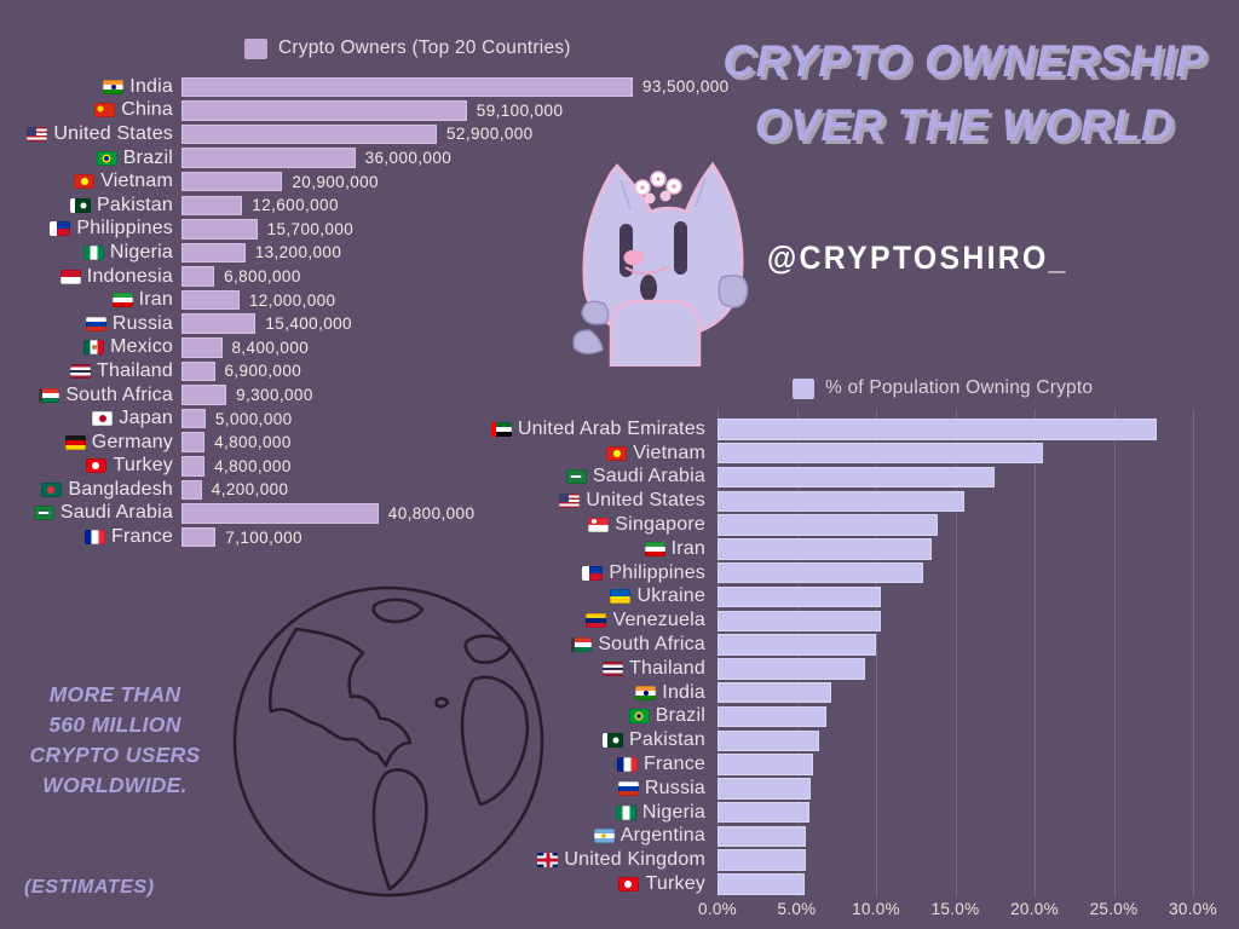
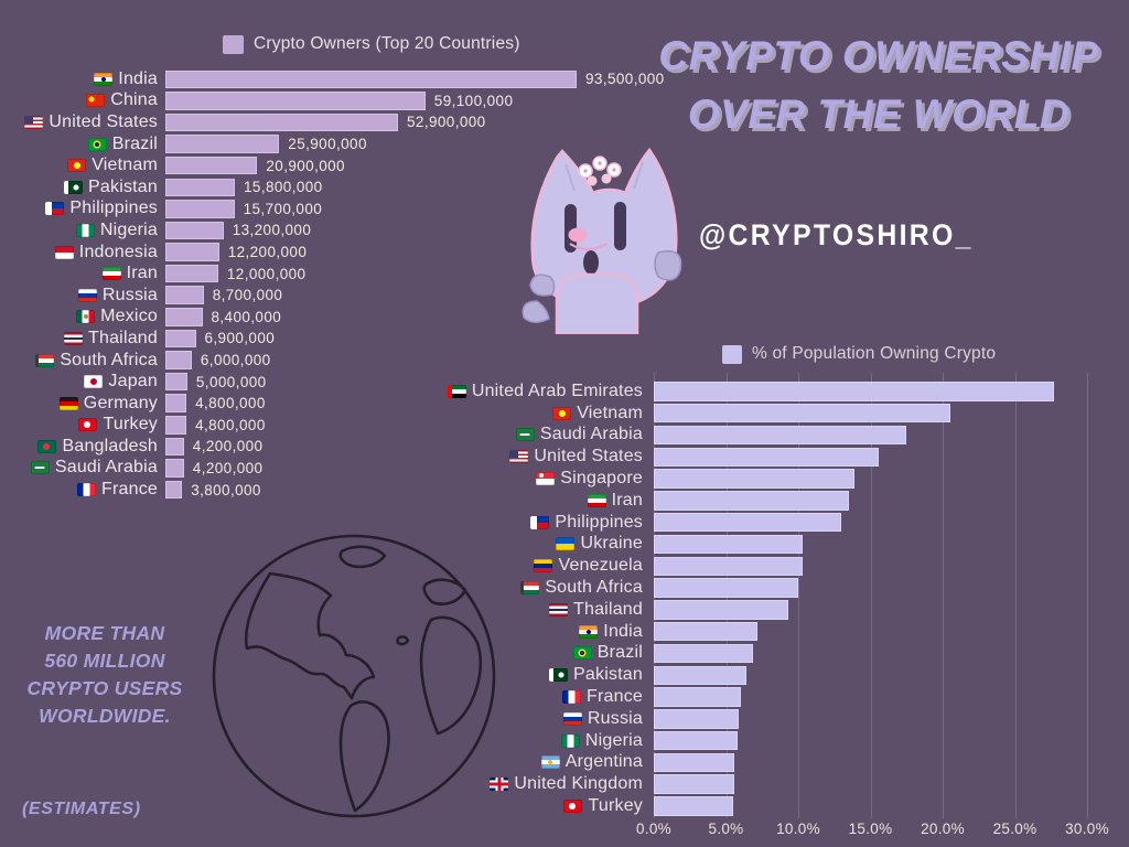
Crypto Owners (Top 20 Countries)/Brazil: 36,000,000 -> 25,900,000
Crypto Owners (Top 20 Countries)/Pakistan: 12,600,000 -> 15,800,000
Crypto Owners (Top 20 Countries)/Indonesia: 6,800,000 -> 12,200,000
Crypto Owners (Top 20 Countries)/Russia: 15,400,000 -> 8,700,000
Crypto Owners (Top 20 Countries)/South Africa: 9,300,000 -> 6,000,000
Crypto Owners (Top 20 Countries)/Saudi Arabia: 40,800,000 -> 4,200,000
Crypto Owners (Top 20 Countries)/France: 7,100,000 -> 3,800,000
